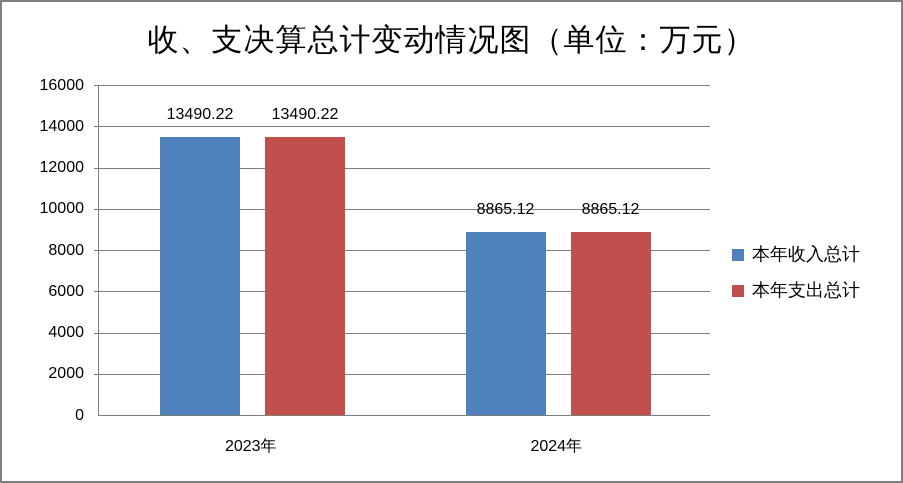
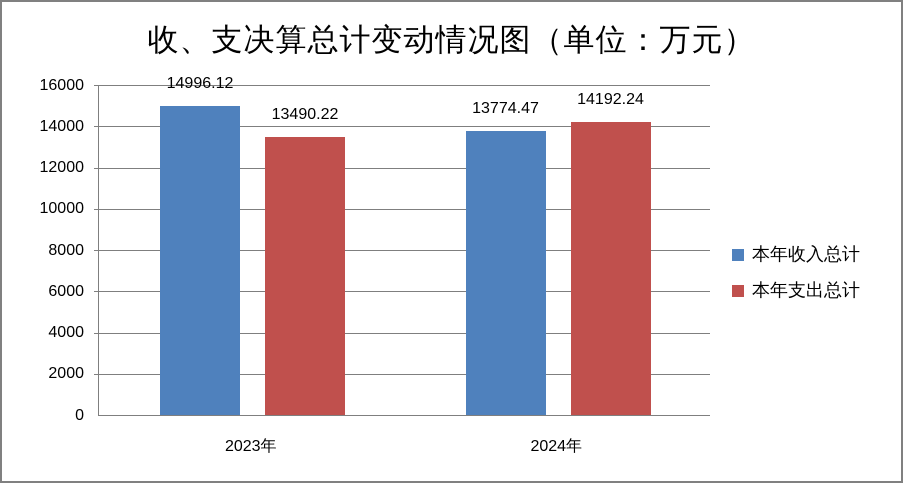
本年收入总计/2023年: 13490.22 -> 14996.12
本年收入总计/2024年: 8865.12 -> 13774.47
本年支出总计/2024年: 8865.12 -> 14192.24
